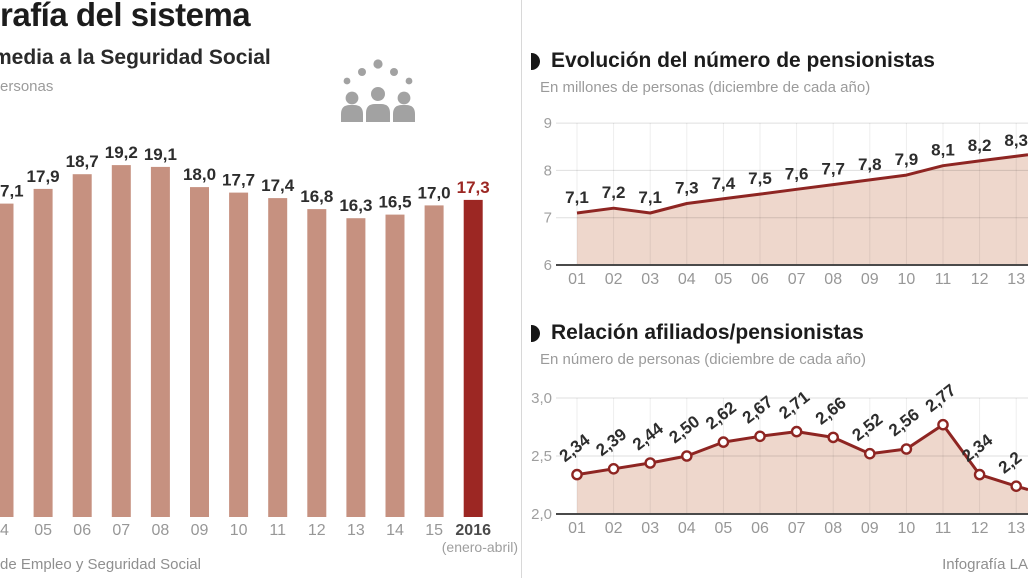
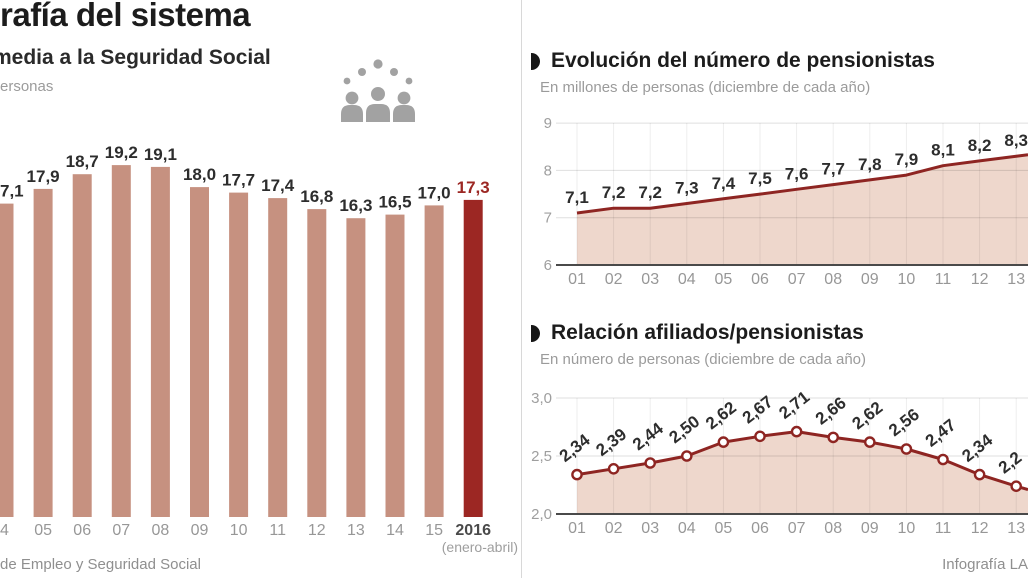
Evolución del número de pensionistas/03: 7,1 -> 7,2
Relación afiliados/pensionistas/09: 2,52 -> 2,62
Relación afiliados/pensionistas/11: 2,77 -> 2,47
